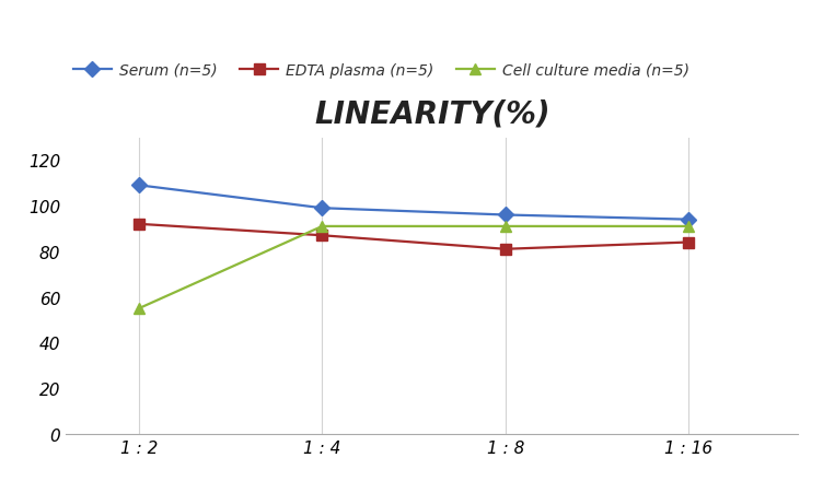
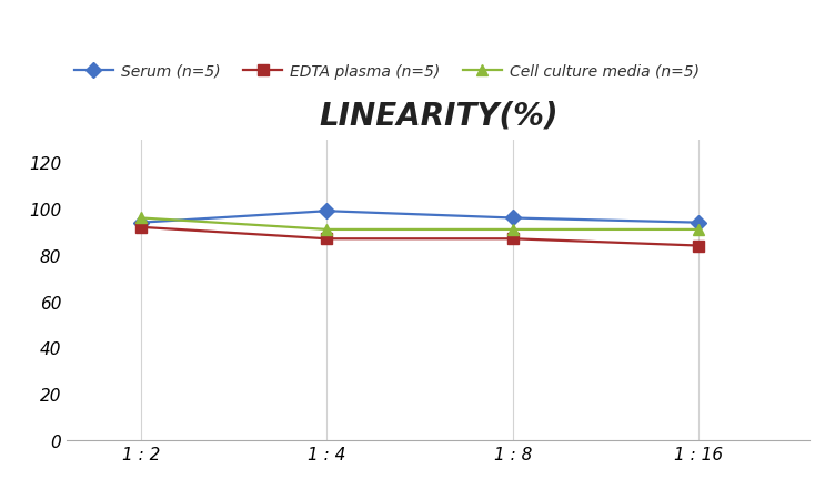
Serum (n=5)/1 : 2: 109 -> 94
Cell culture media (n=5)/1 : 2: 55 -> 96
EDTA plasma (n=5)/1 : 8: 81 -> 87
